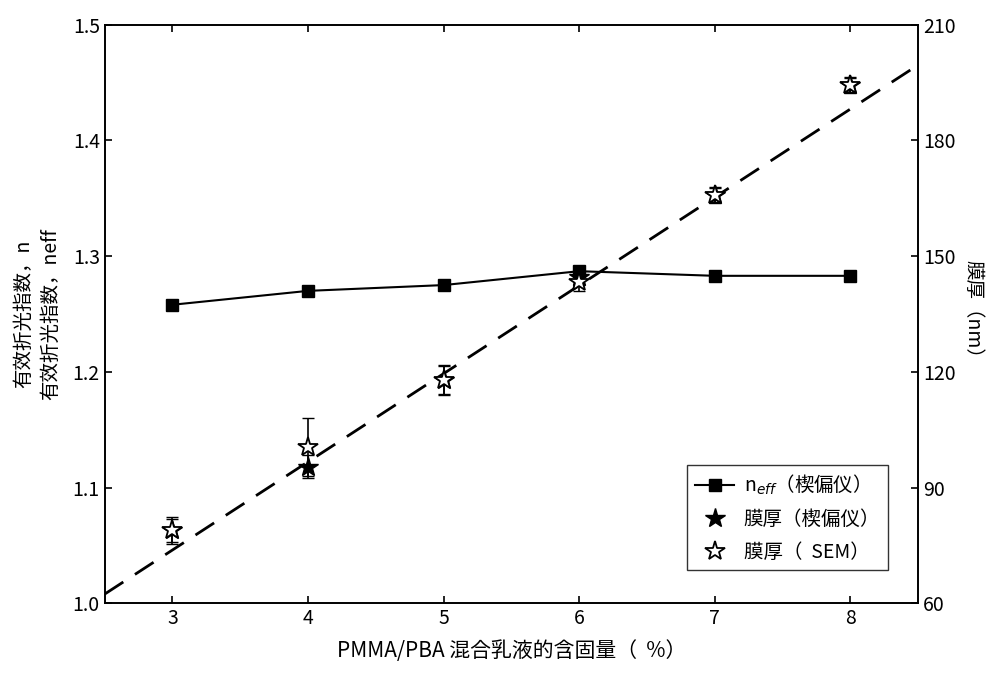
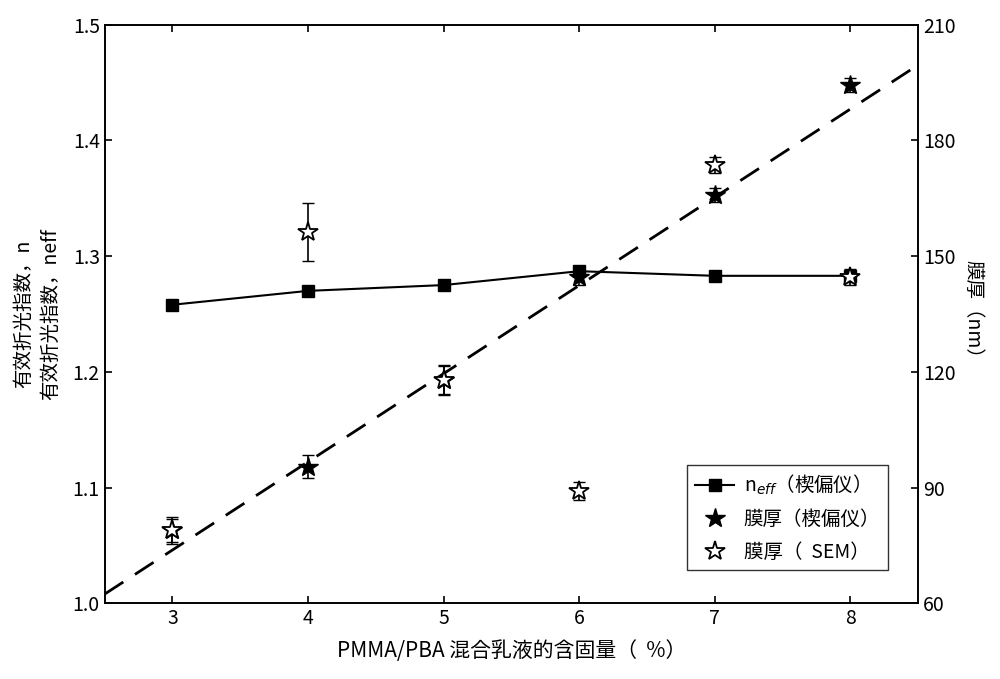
膜厚（ SEM）/4: 1.135 -> 1.321
膜厚（ SEM）/6: 1.278 -> 1.097
膜厚（ SEM）/7: 1.353 -> 1.379
膜厚（ SEM）/8: 1.448 -> 1.282
